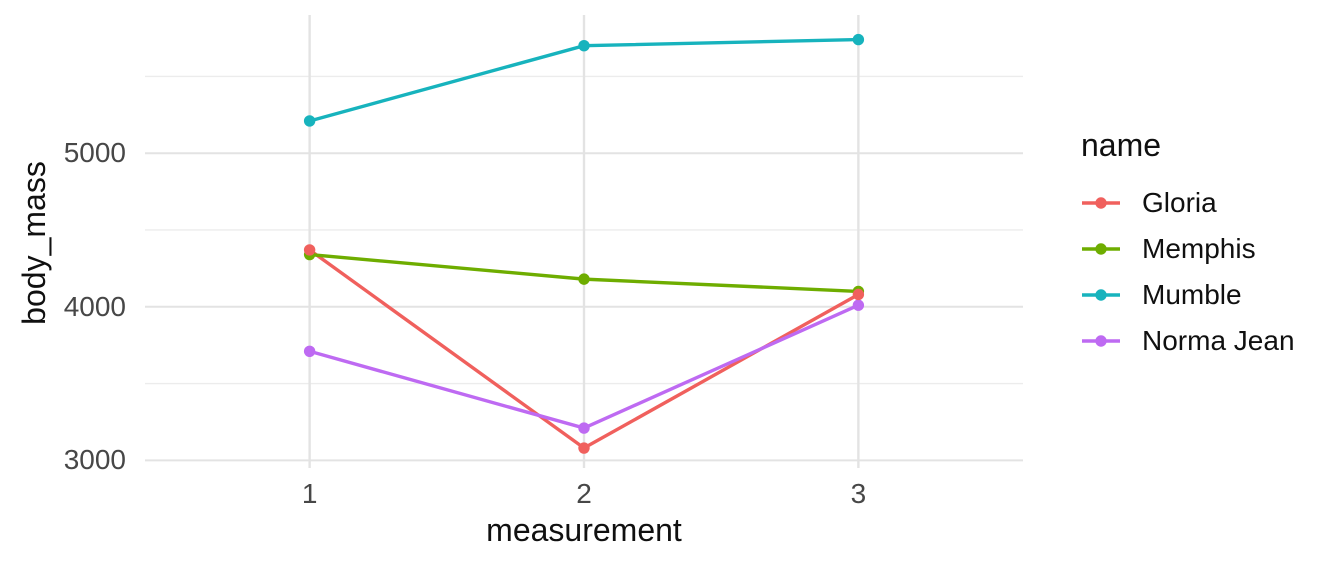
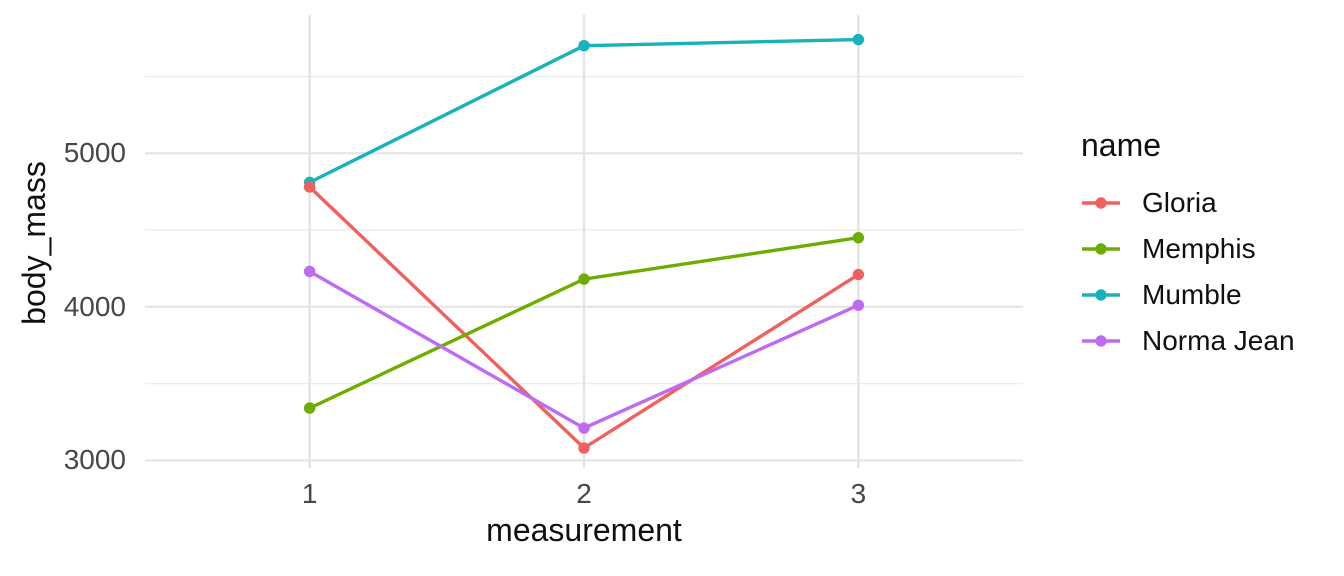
Gloria/1: 4370 -> 4780
Memphis/1: 4340 -> 3340
Mumble/1: 5210 -> 4810
Norma Jean/1: 3710 -> 4230
Gloria/3: 4080 -> 4210
Memphis/3: 4100 -> 4450
